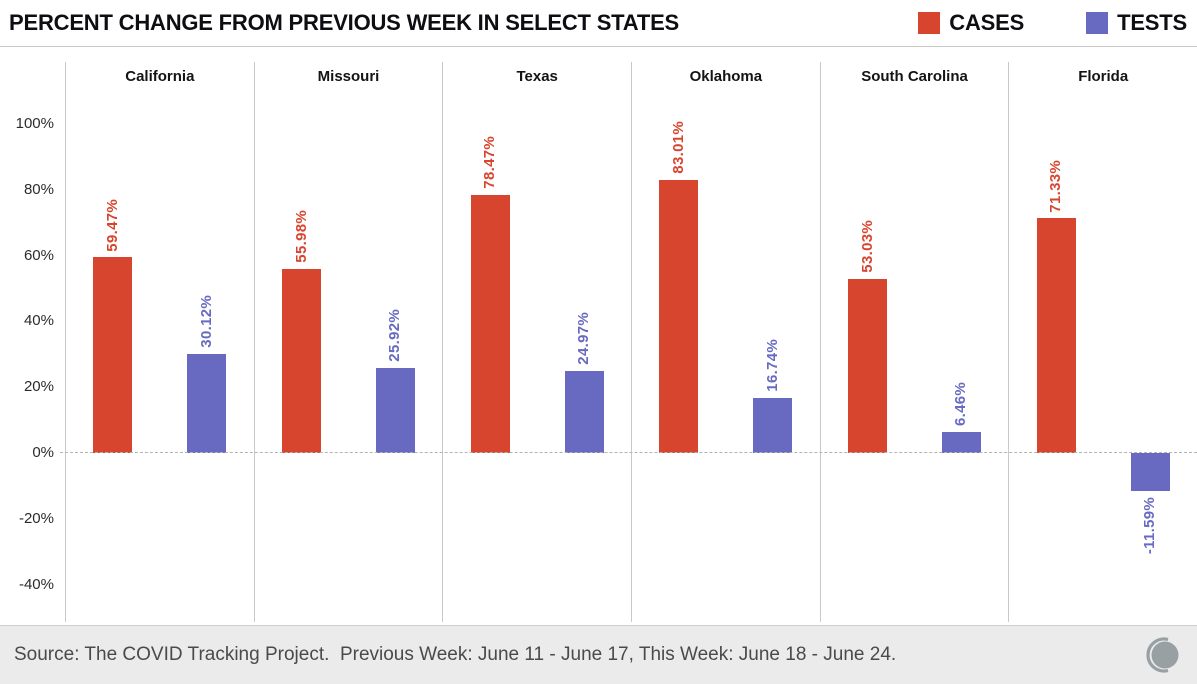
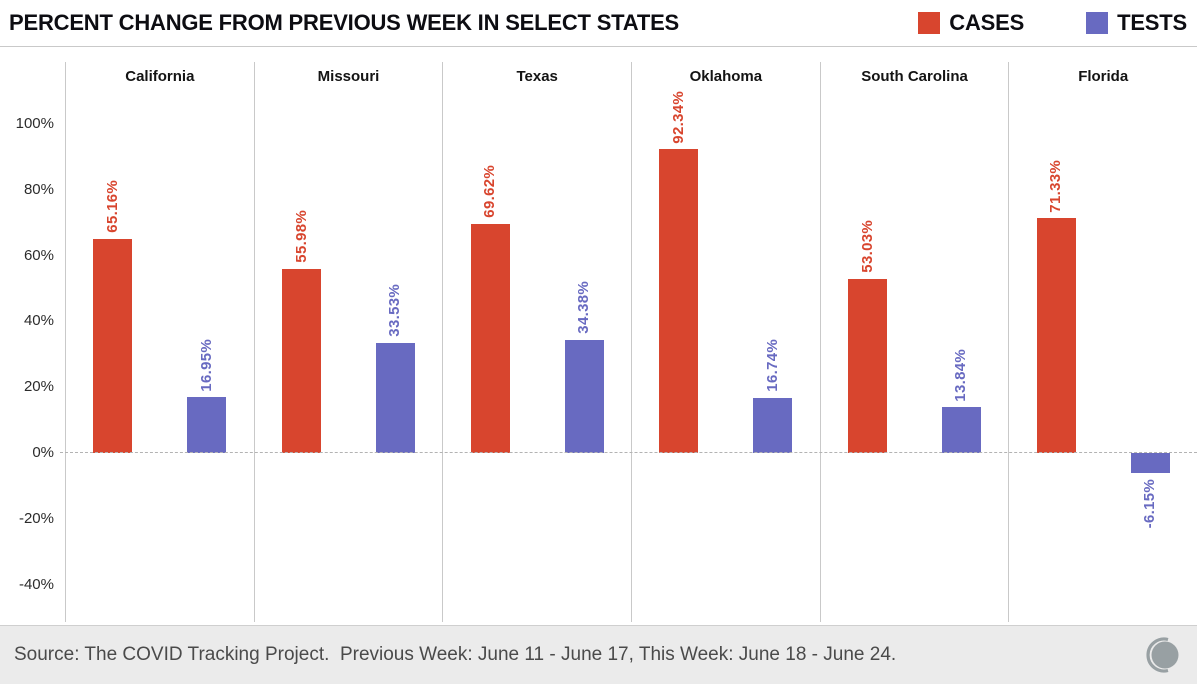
CASES/California: 59.47% -> 65.16%
TESTS/California: 30.12% -> 16.95%
TESTS/Missouri: 25.92% -> 33.53%
CASES/Texas: 78.47% -> 69.62%
TESTS/Texas: 24.97% -> 34.38%
CASES/Oklahoma: 83.01% -> 92.34%
TESTS/South Carolina: 6.46% -> 13.84%
TESTS/Florida: -11.59% -> -6.15%
